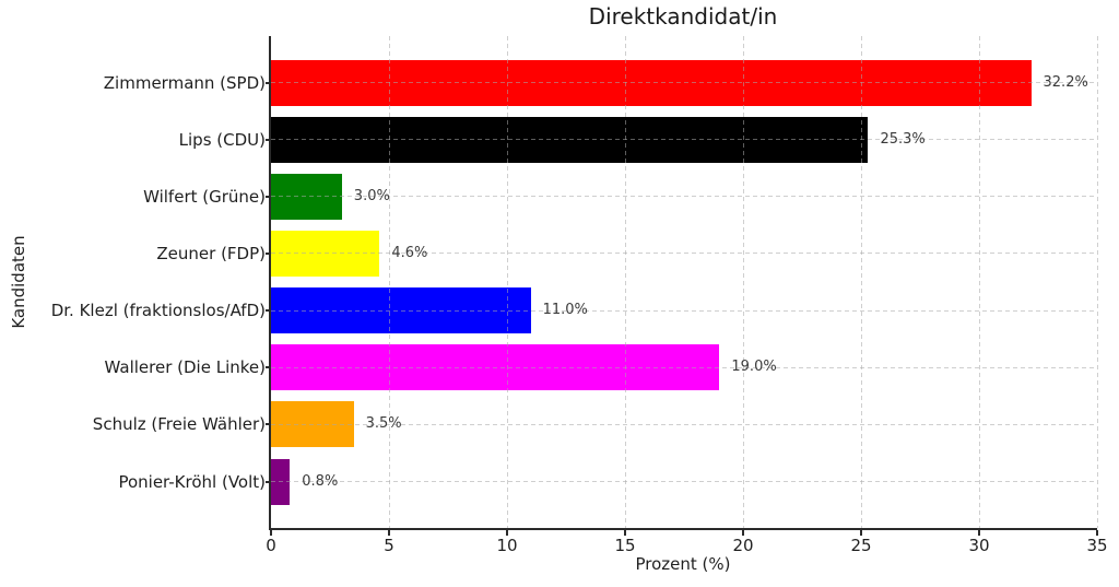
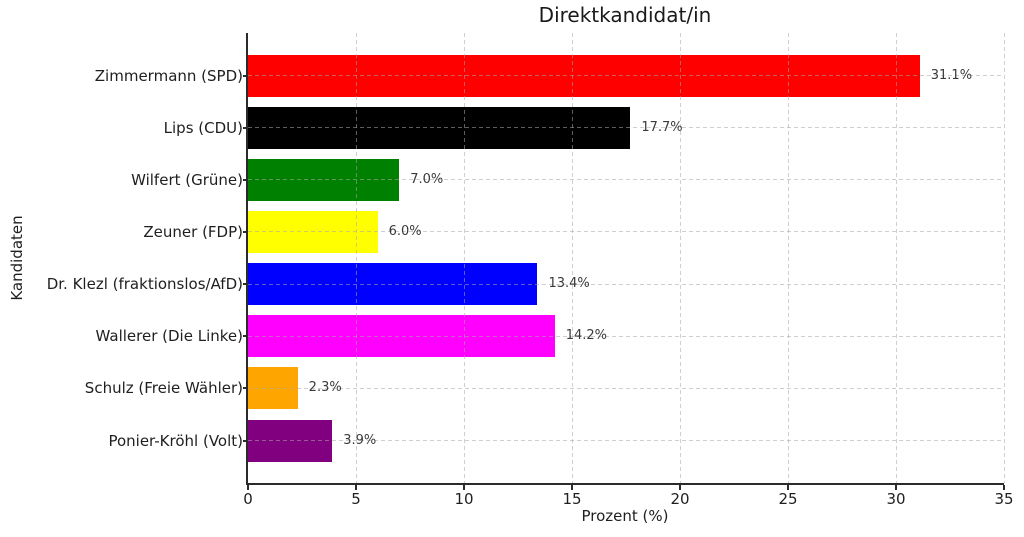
Zimmermann (SPD): 32.2% -> 31.1%
Lips (CDU): 25.3% -> 17.7%
Wilfert (Grüne): 3.0% -> 7.0%
Zeuner (FDP): 4.6% -> 6.0%
Dr. Klezl (fraktionslos/AfD): 11.0% -> 13.4%
Wallerer (Die Linke): 19.0% -> 14.2%
Schulz (Freie Wähler): 3.5% -> 2.3%
Ponier-Kröhl (Volt): 0.8% -> 3.9%
